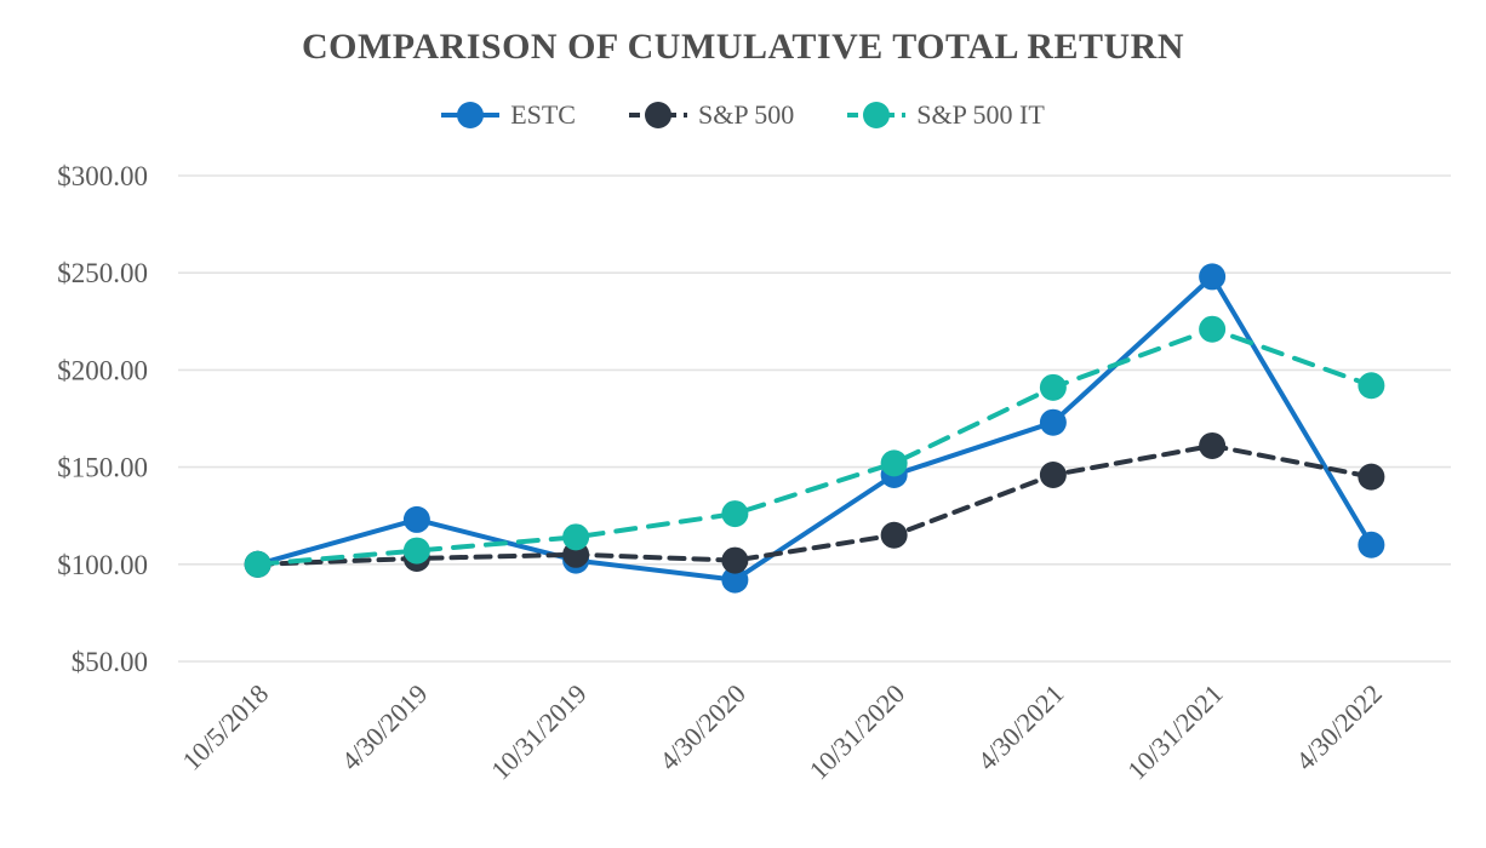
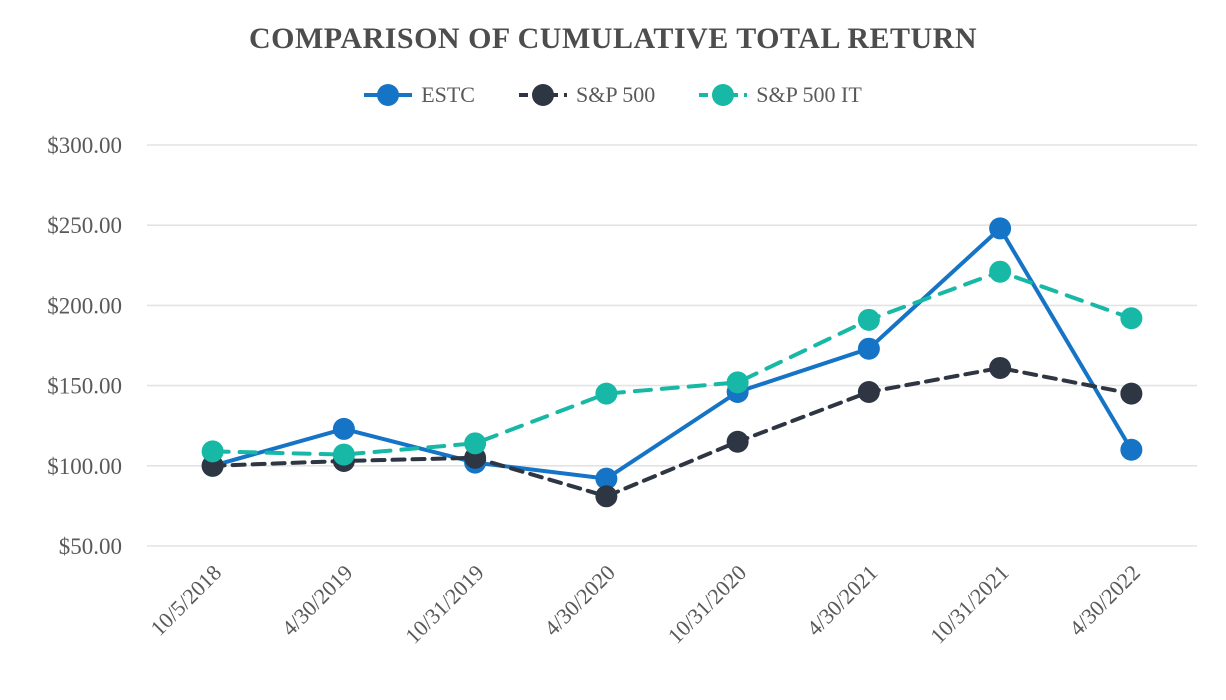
S&P 500 IT/10/5/2018: $100 -> $109
S&P 500/4/30/2020: $102 -> $81
S&P 500 IT/4/30/2020: $126 -> $145
